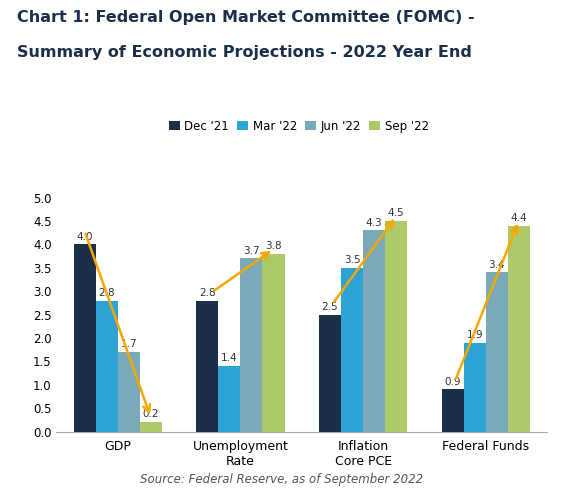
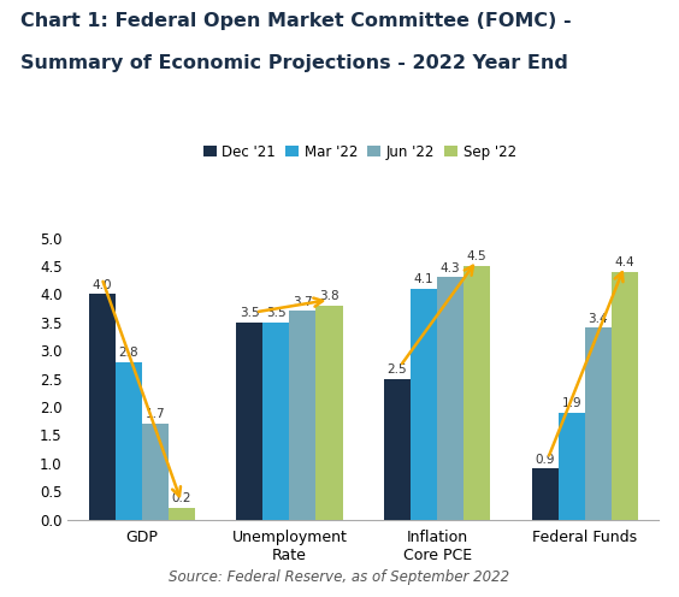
Dec '21/Unemployment Rate: 2.8 -> 3.5
Mar '22/Unemployment Rate: 1.4 -> 3.5
Mar '22/Inflation Core PCE: 3.5 -> 4.1
